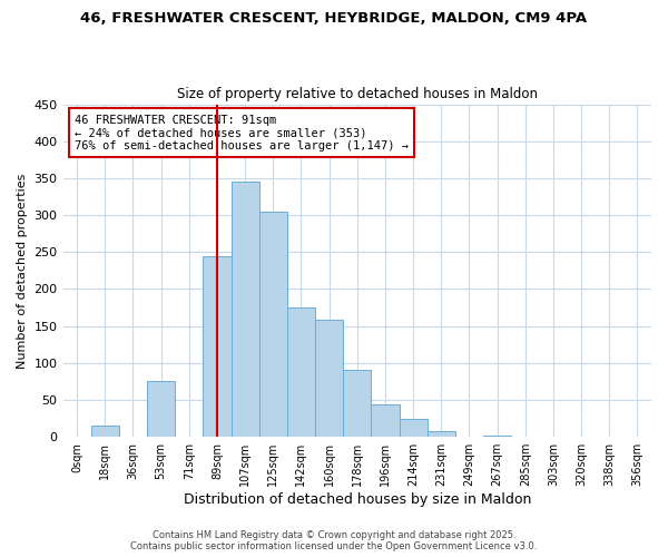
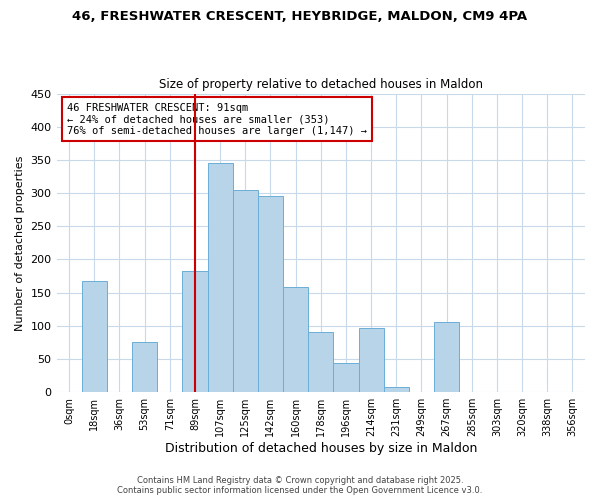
18sqm: 16 -> 168
89sqm: 245 -> 182
142sqm: 175 -> 296
214sqm: 25 -> 96
267sqm: 2 -> 106
